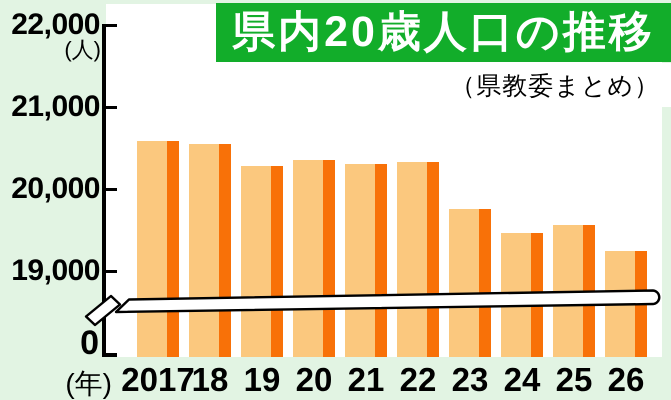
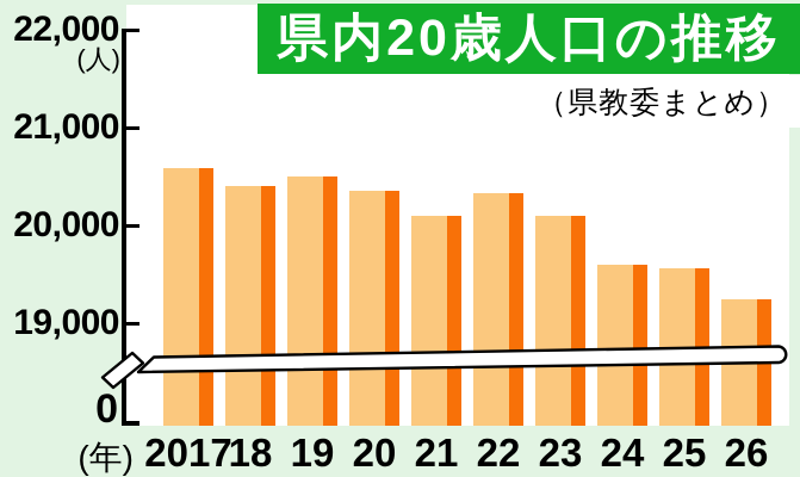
18: 20600 -> 20400
19: 20300 -> 20500
21: 20300 -> 20100
23: 19800 -> 20100
24: 19500 -> 19600
